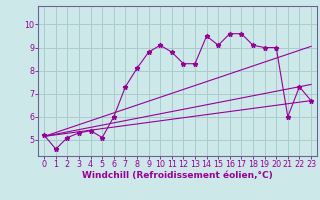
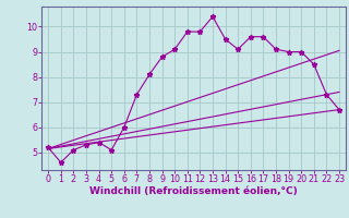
11: 8.8 -> 9.8
12: 8.3 -> 9.8
13: 8.3 -> 10.4
21: 6.0 -> 8.5
